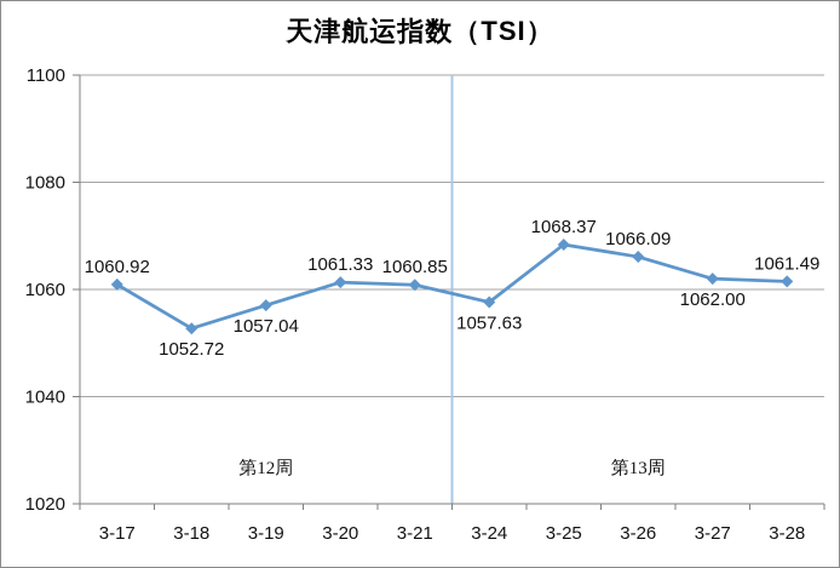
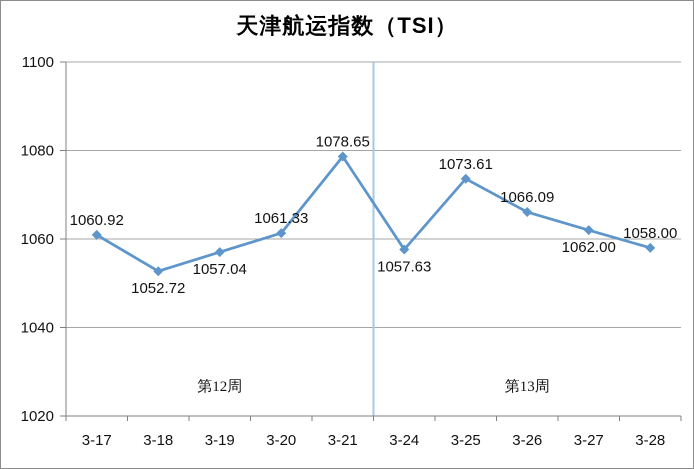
3-21: 1060.85 -> 1078.65
3-25: 1068.37 -> 1073.61
3-28: 1061.49 -> 1058.00
